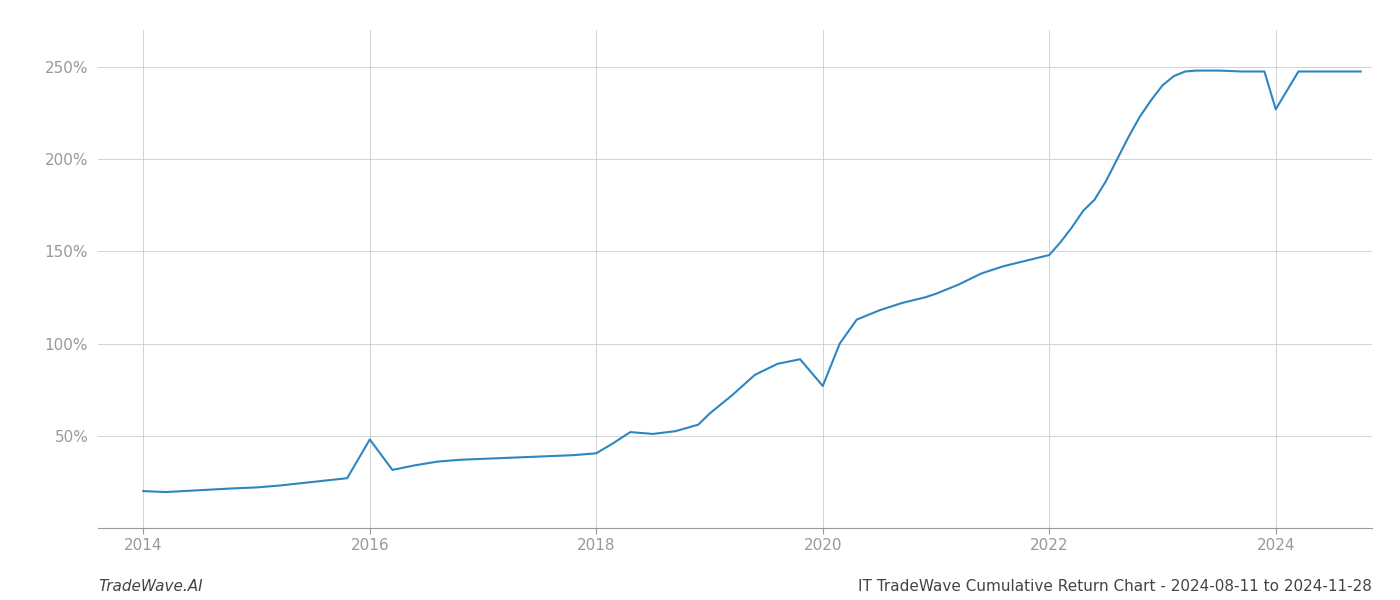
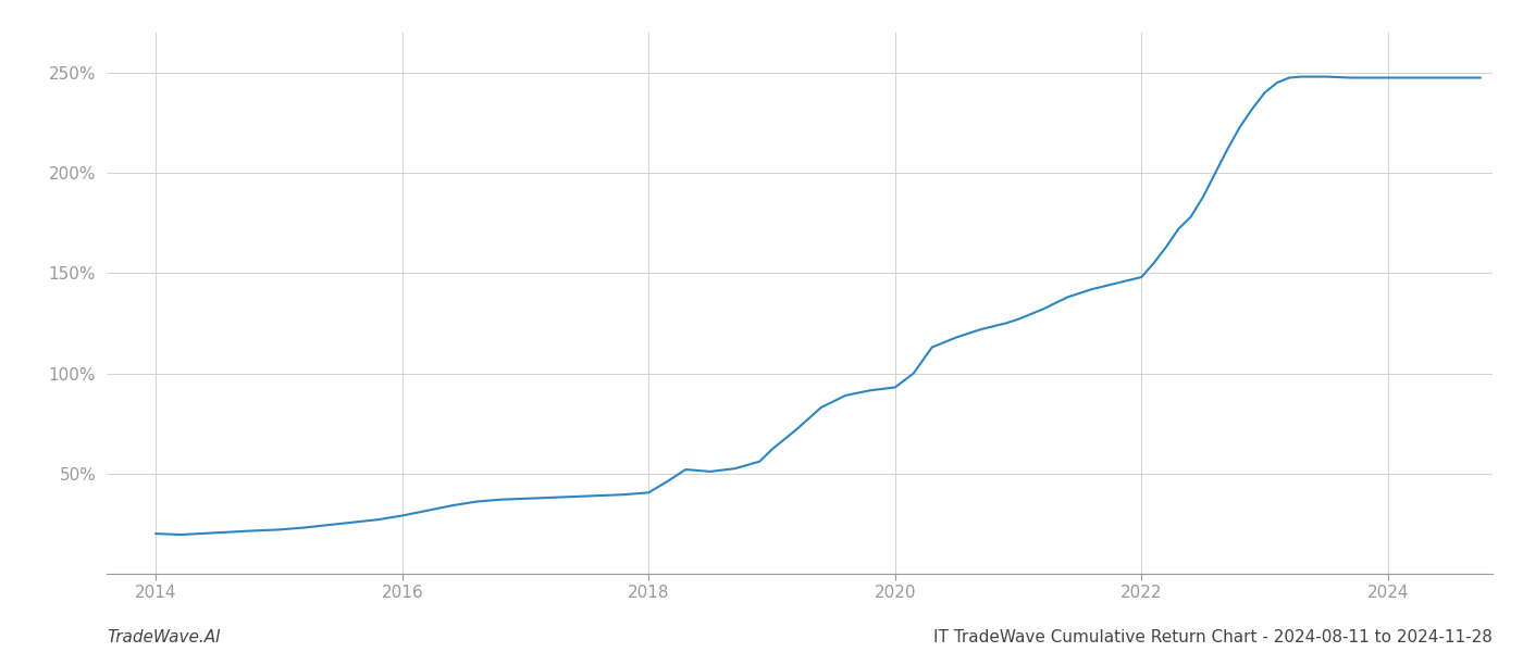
2016: 48% -> 29%
2020: 77% -> 93%
2024: 227% -> 248%
